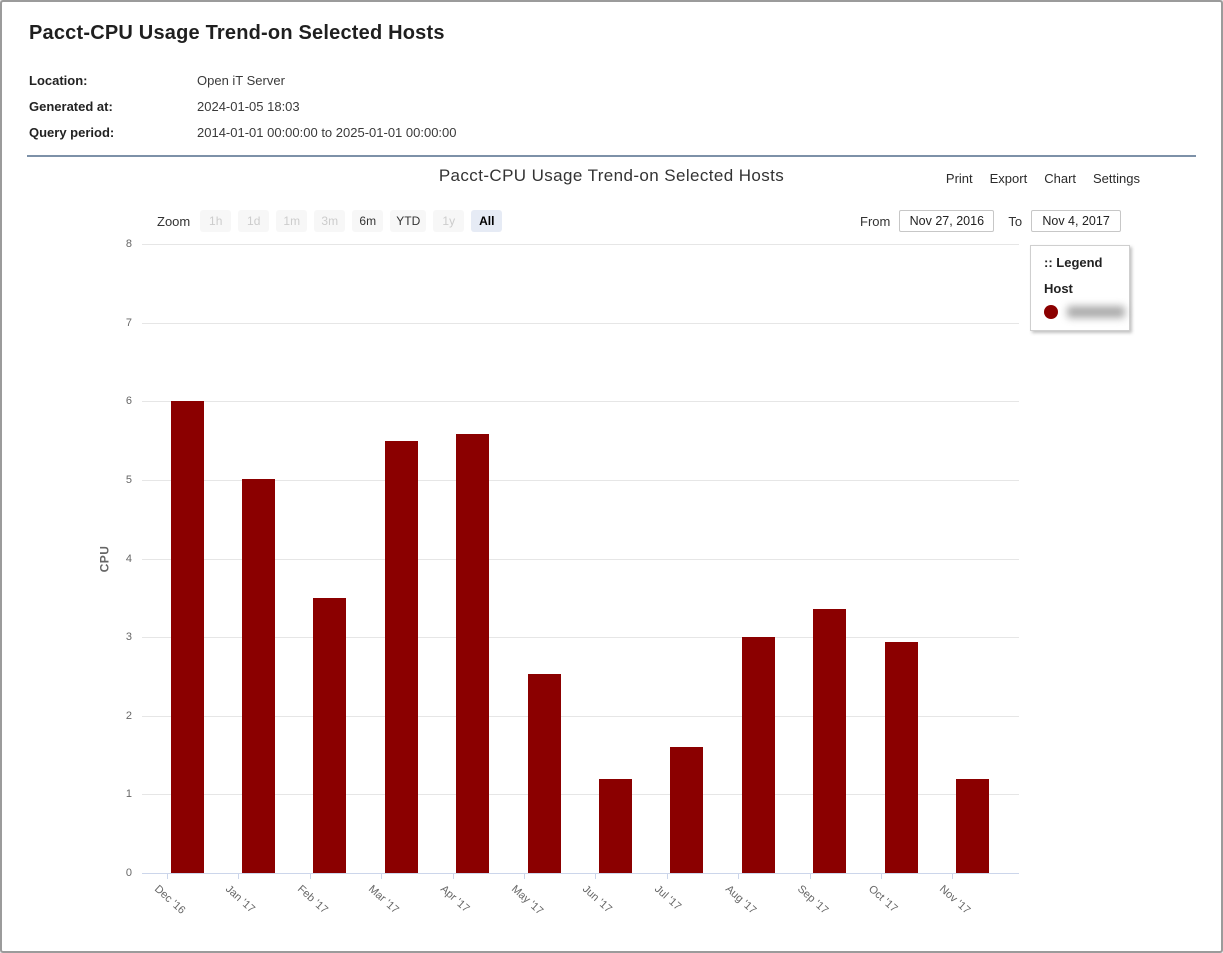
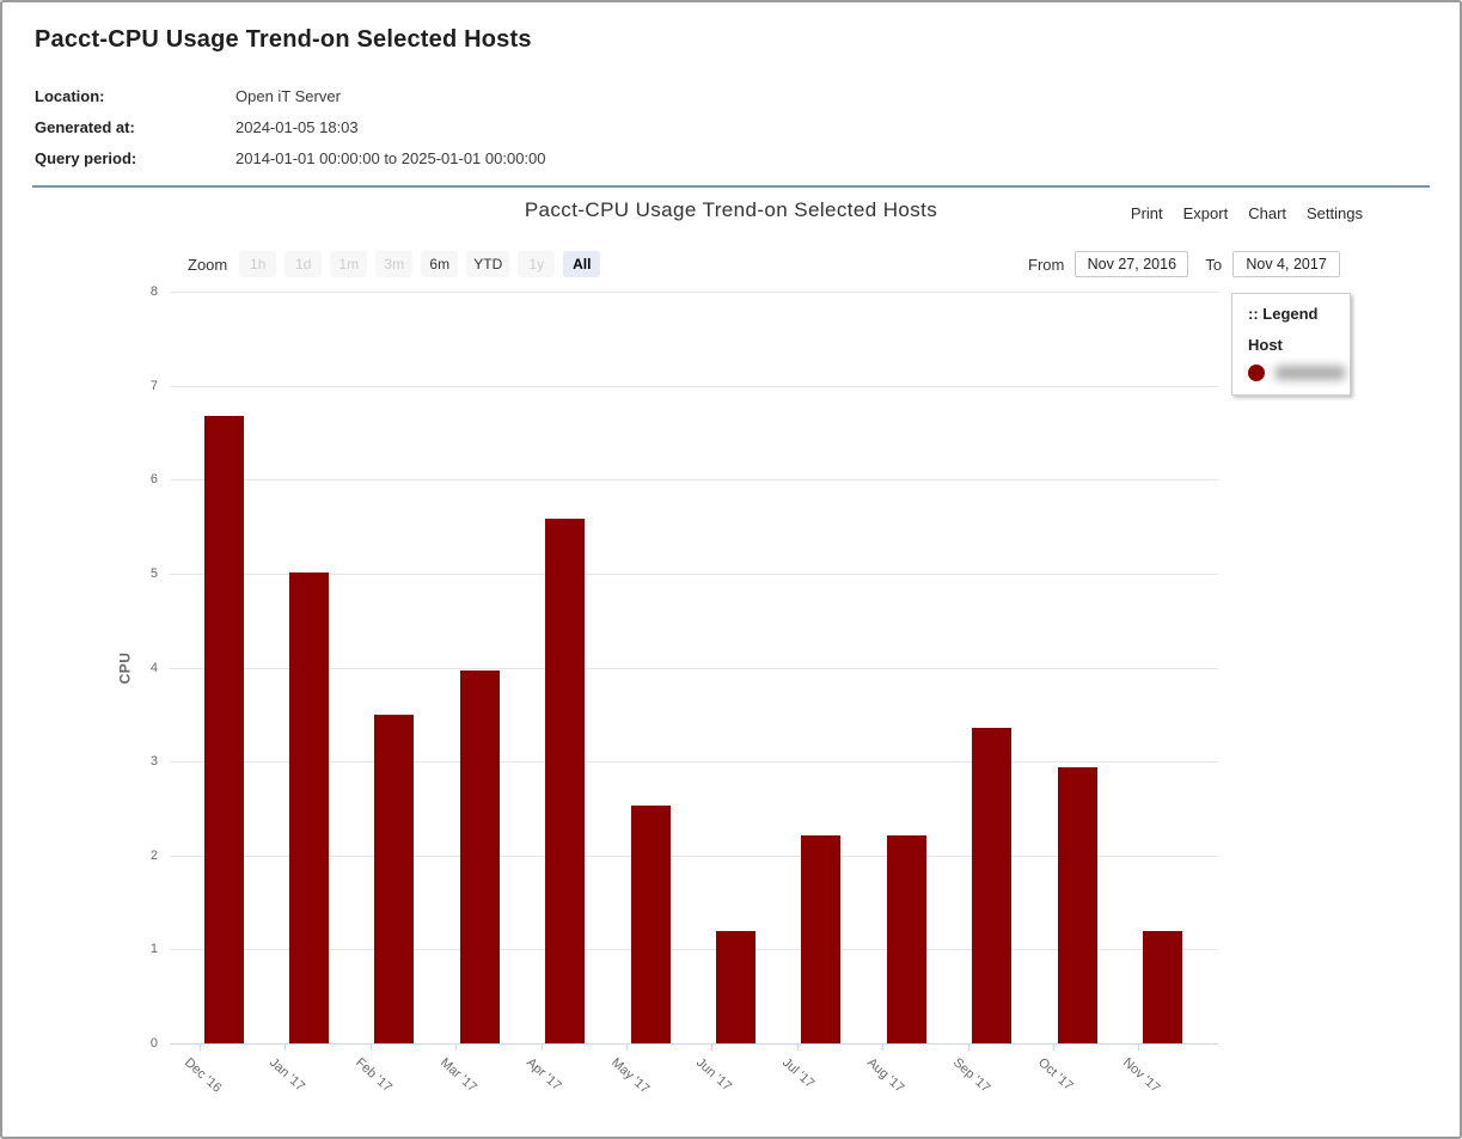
Dec '16: 6.0 -> 6.7
Mar '17: 5.5 -> 4.0
Jul '17: 1.6 -> 2.2
Aug '17: 3.0 -> 2.2
